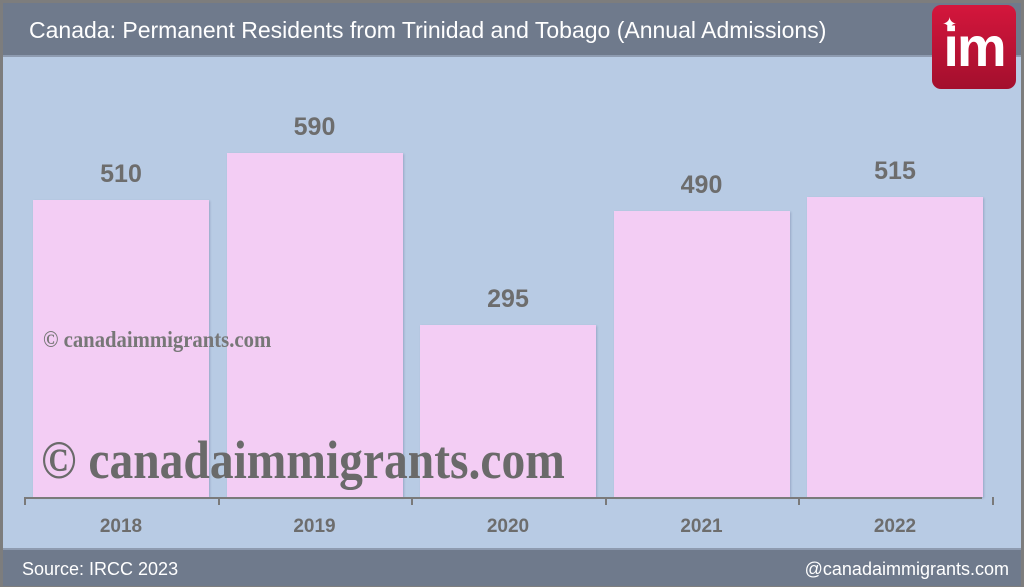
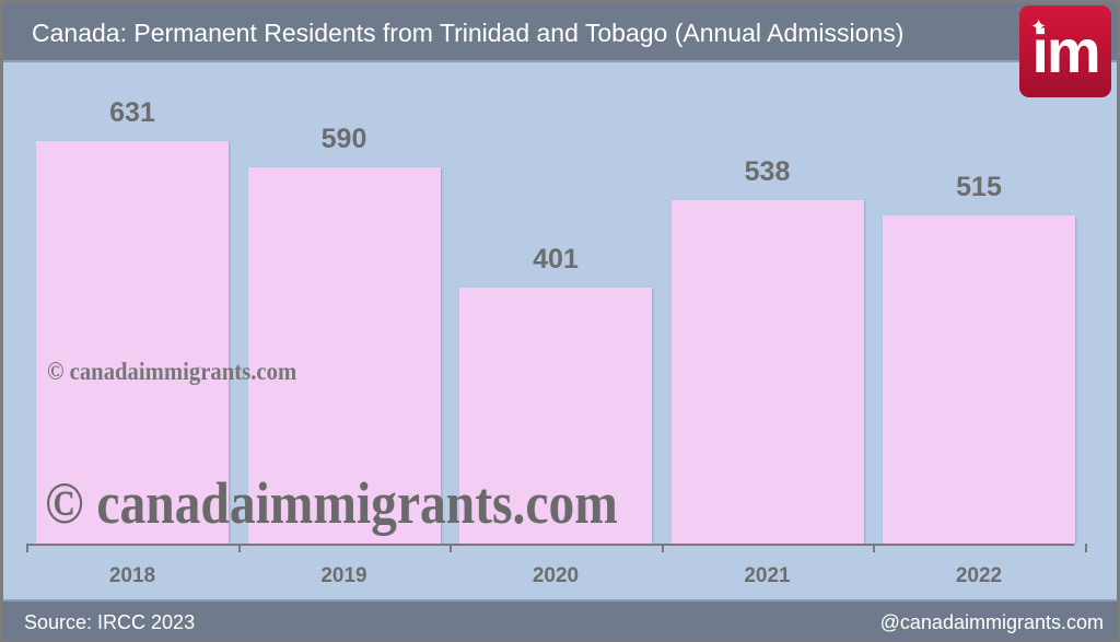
2018: 510 -> 631
2020: 295 -> 401
2021: 490 -> 538
